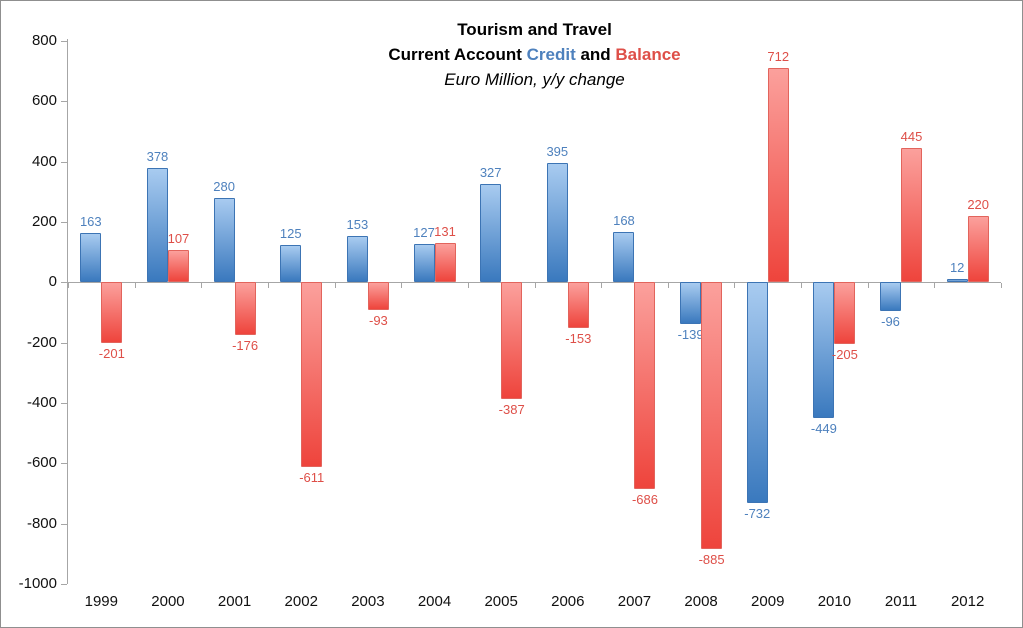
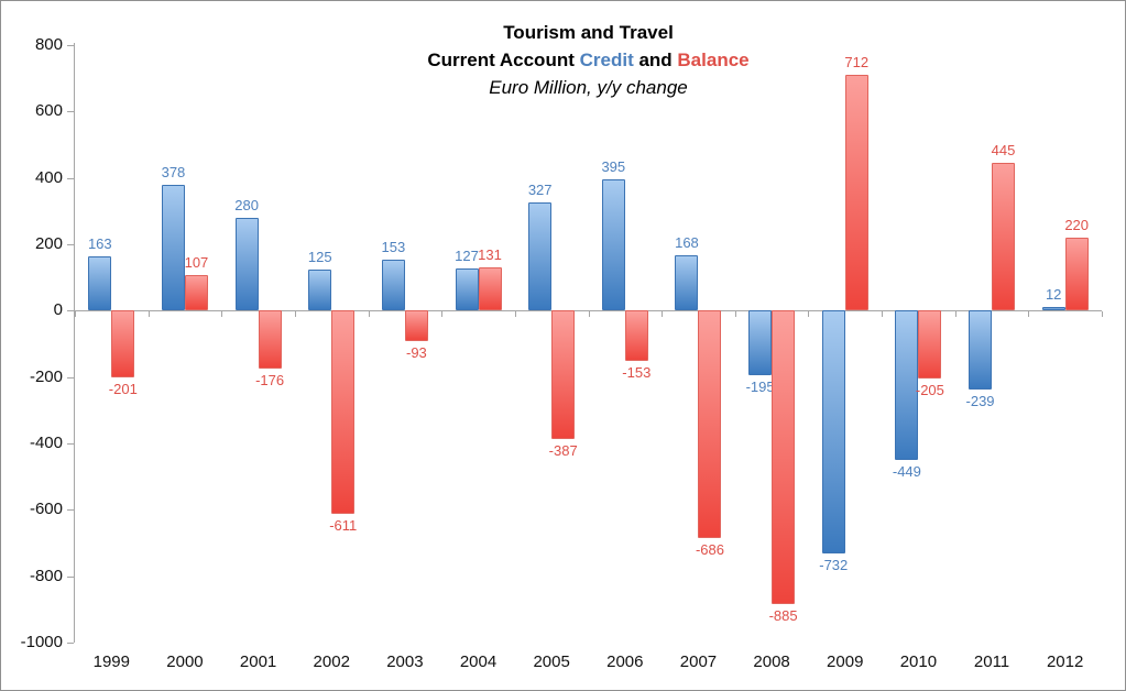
Credit/2008: -139 -> -195
Credit/2011: -96 -> -239
